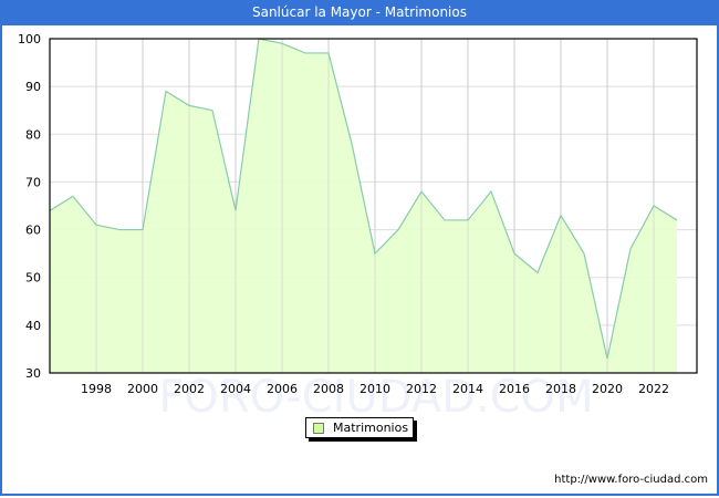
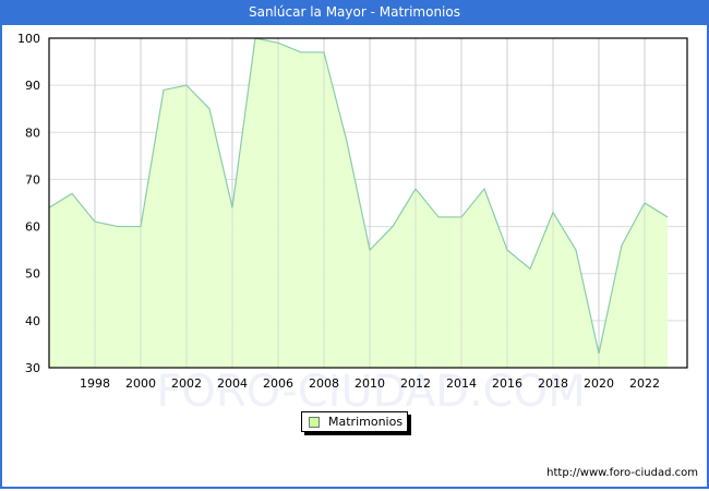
2002: 86 -> 90
